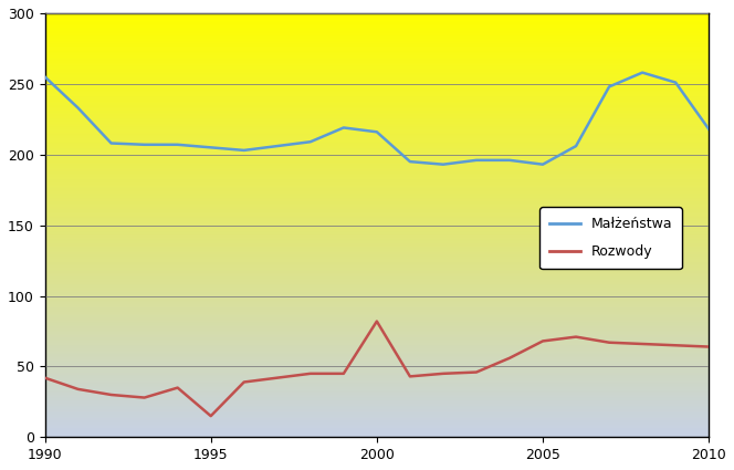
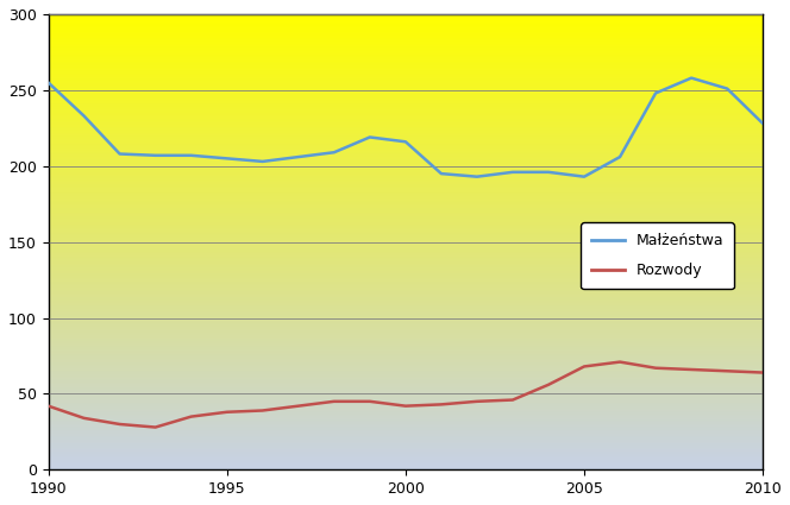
Rozwody/1995: 15 -> 38
Rozwody/2000: 82 -> 42
Małżeństwa/2010: 218 -> 228
